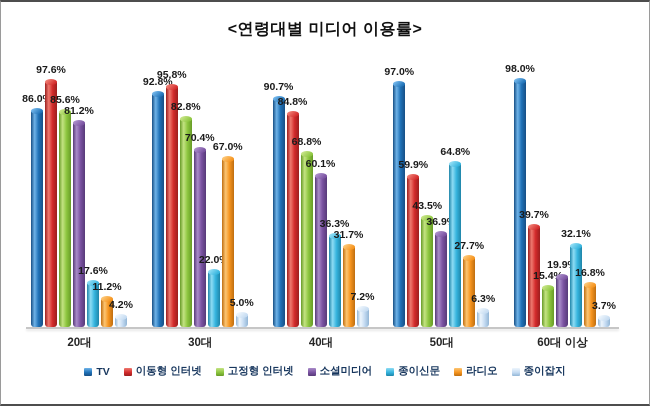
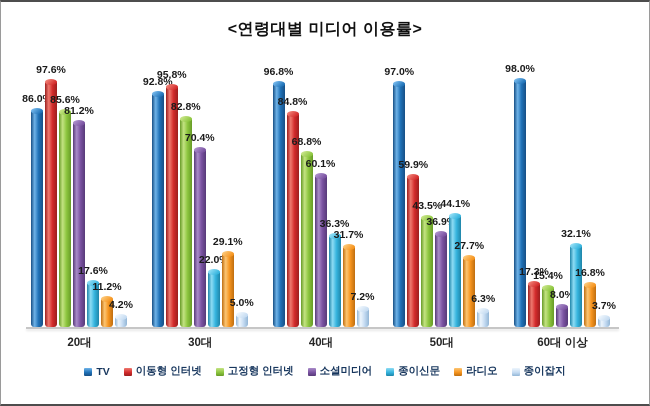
라디오/30대: 67.0% -> 29.1%
TV/40대: 90.7% -> 96.8%
종이신문/50대: 64.8% -> 44.1%
이동형 인터넷/60대 이상: 39.7% -> 17.3%
소셜미디어/60대 이상: 19.9% -> 8.0%
